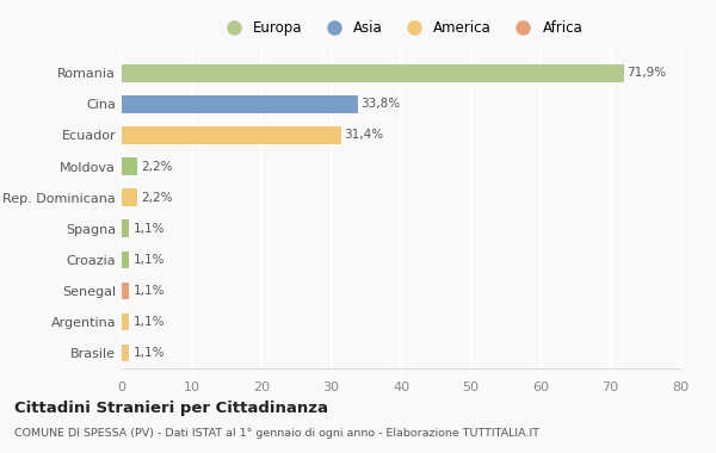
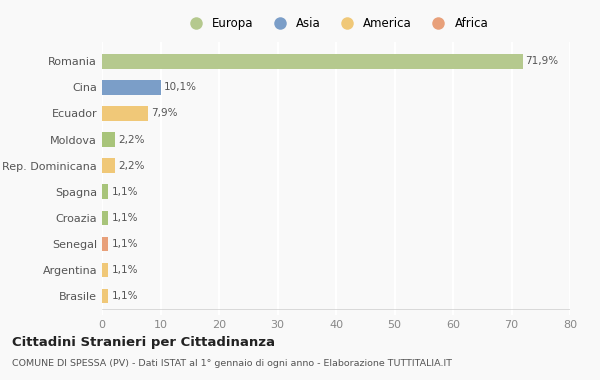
Cina: 33,8% -> 10,1%
Ecuador: 31,4% -> 7,9%
